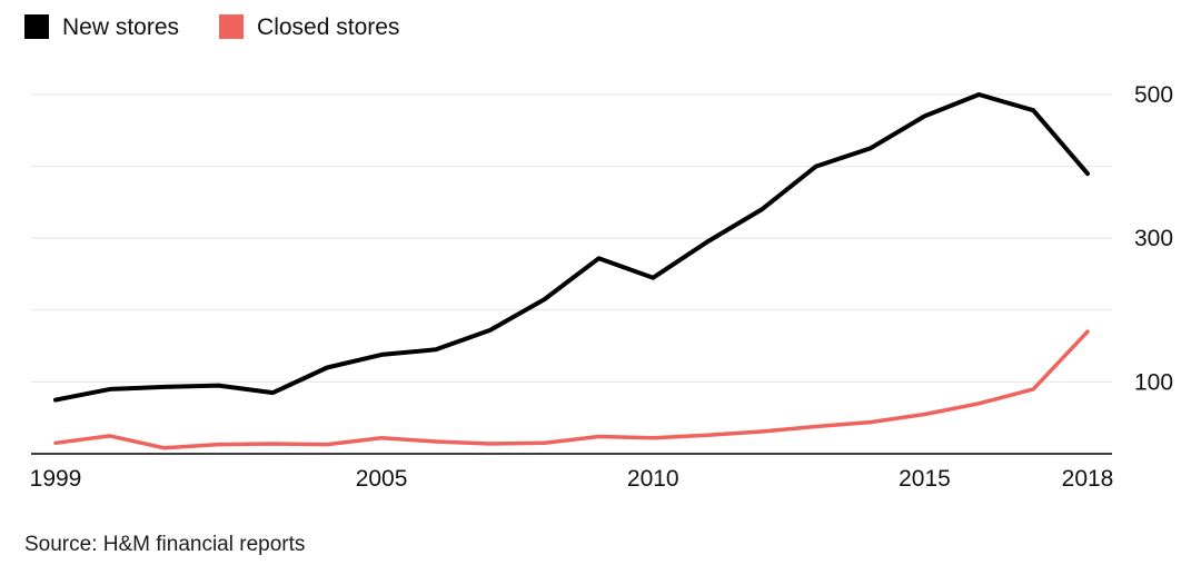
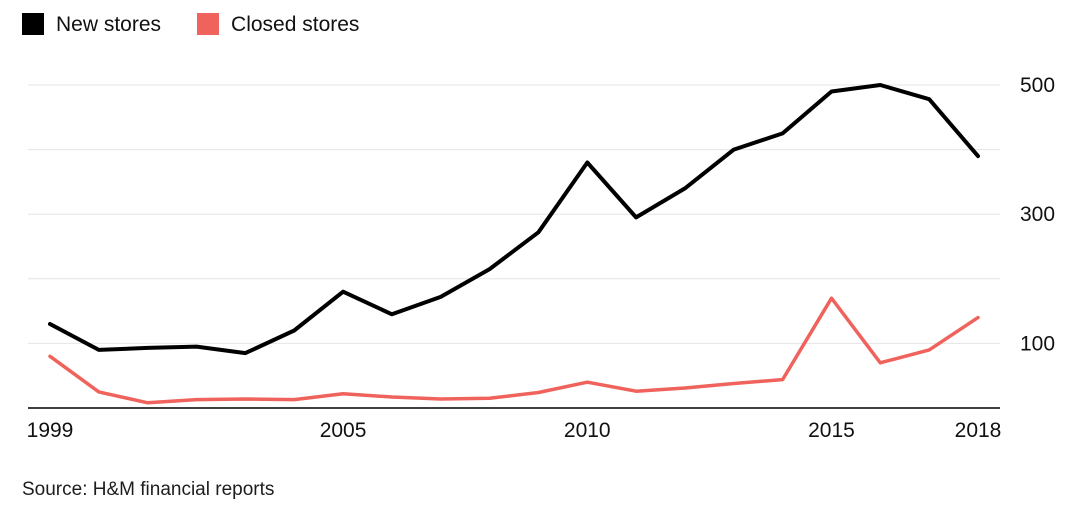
New stores/1999: 80 -> 130
Closed stores/1999: 20 -> 80
New stores/2005: 140 -> 180
New stores/2010: 240 -> 380
Closed stores/2010: 20 -> 40
New stores/2015: 470 -> 490
Closed stores/2015: 60 -> 170
Closed stores/2018: 170 -> 140
